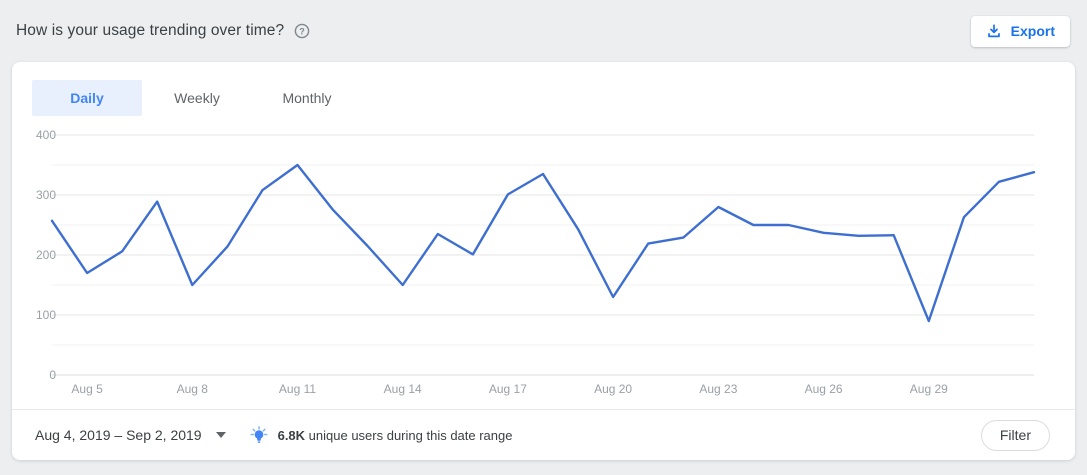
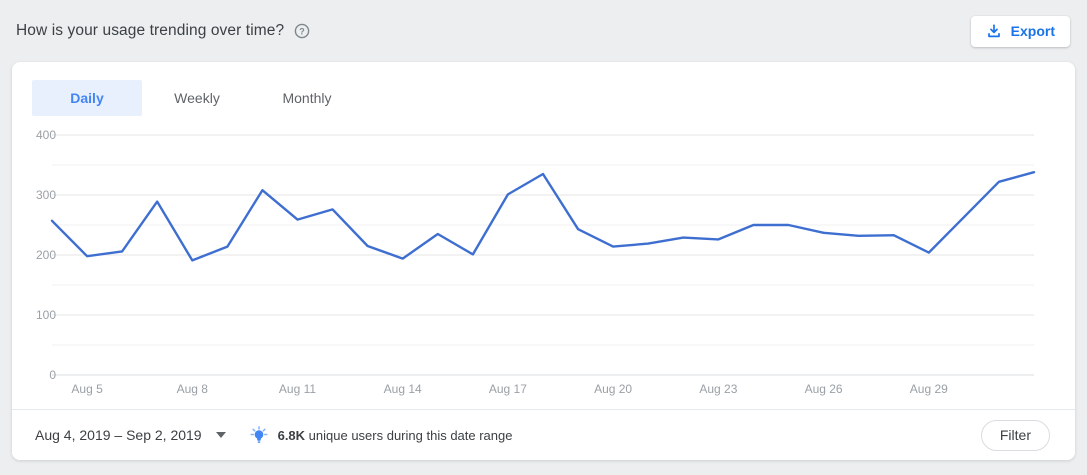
Aug 5: 170 -> 200
Aug 8: 150 -> 190
Aug 11: 350 -> 260
Aug 14: 150 -> 190
Aug 20: 130 -> 210
Aug 23: 280 -> 230
Aug 29: 90 -> 200
